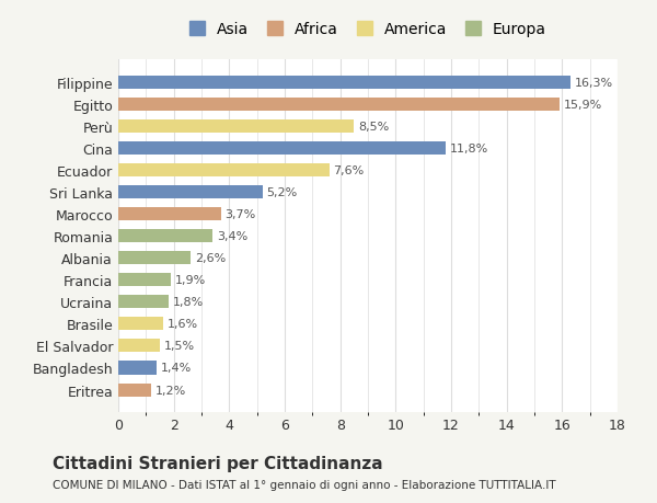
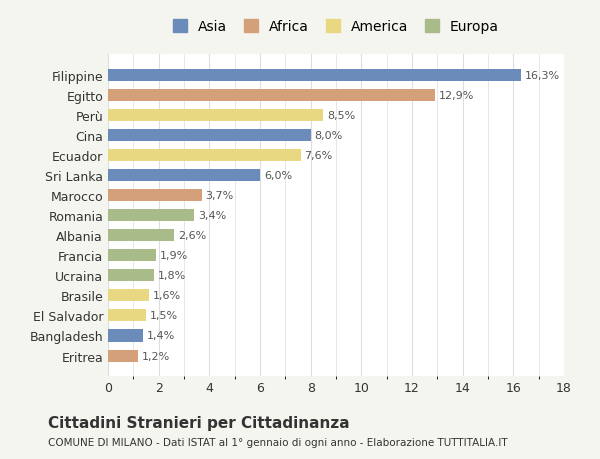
Egitto: 15,9% -> 12,9%
Cina: 11,8% -> 8,0%
Sri Lanka: 5,2% -> 6,0%
